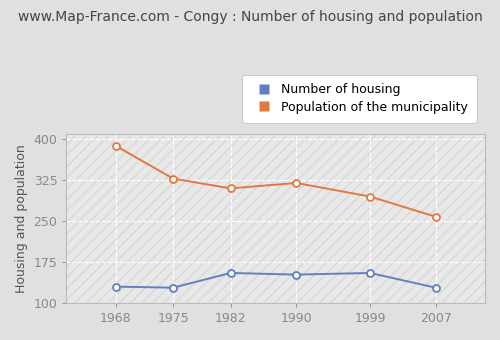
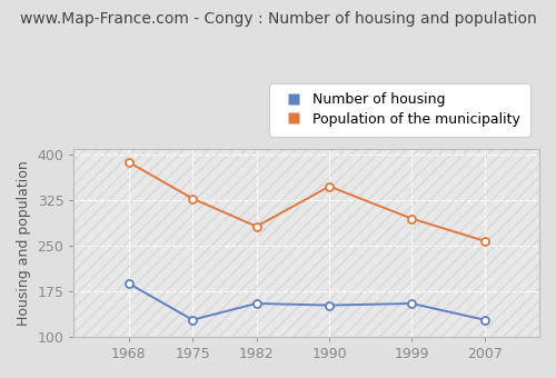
Number of housing/1968: 130 -> 188
Population of the municipality/1982: 310 -> 282
Population of the municipality/1990: 320 -> 348
